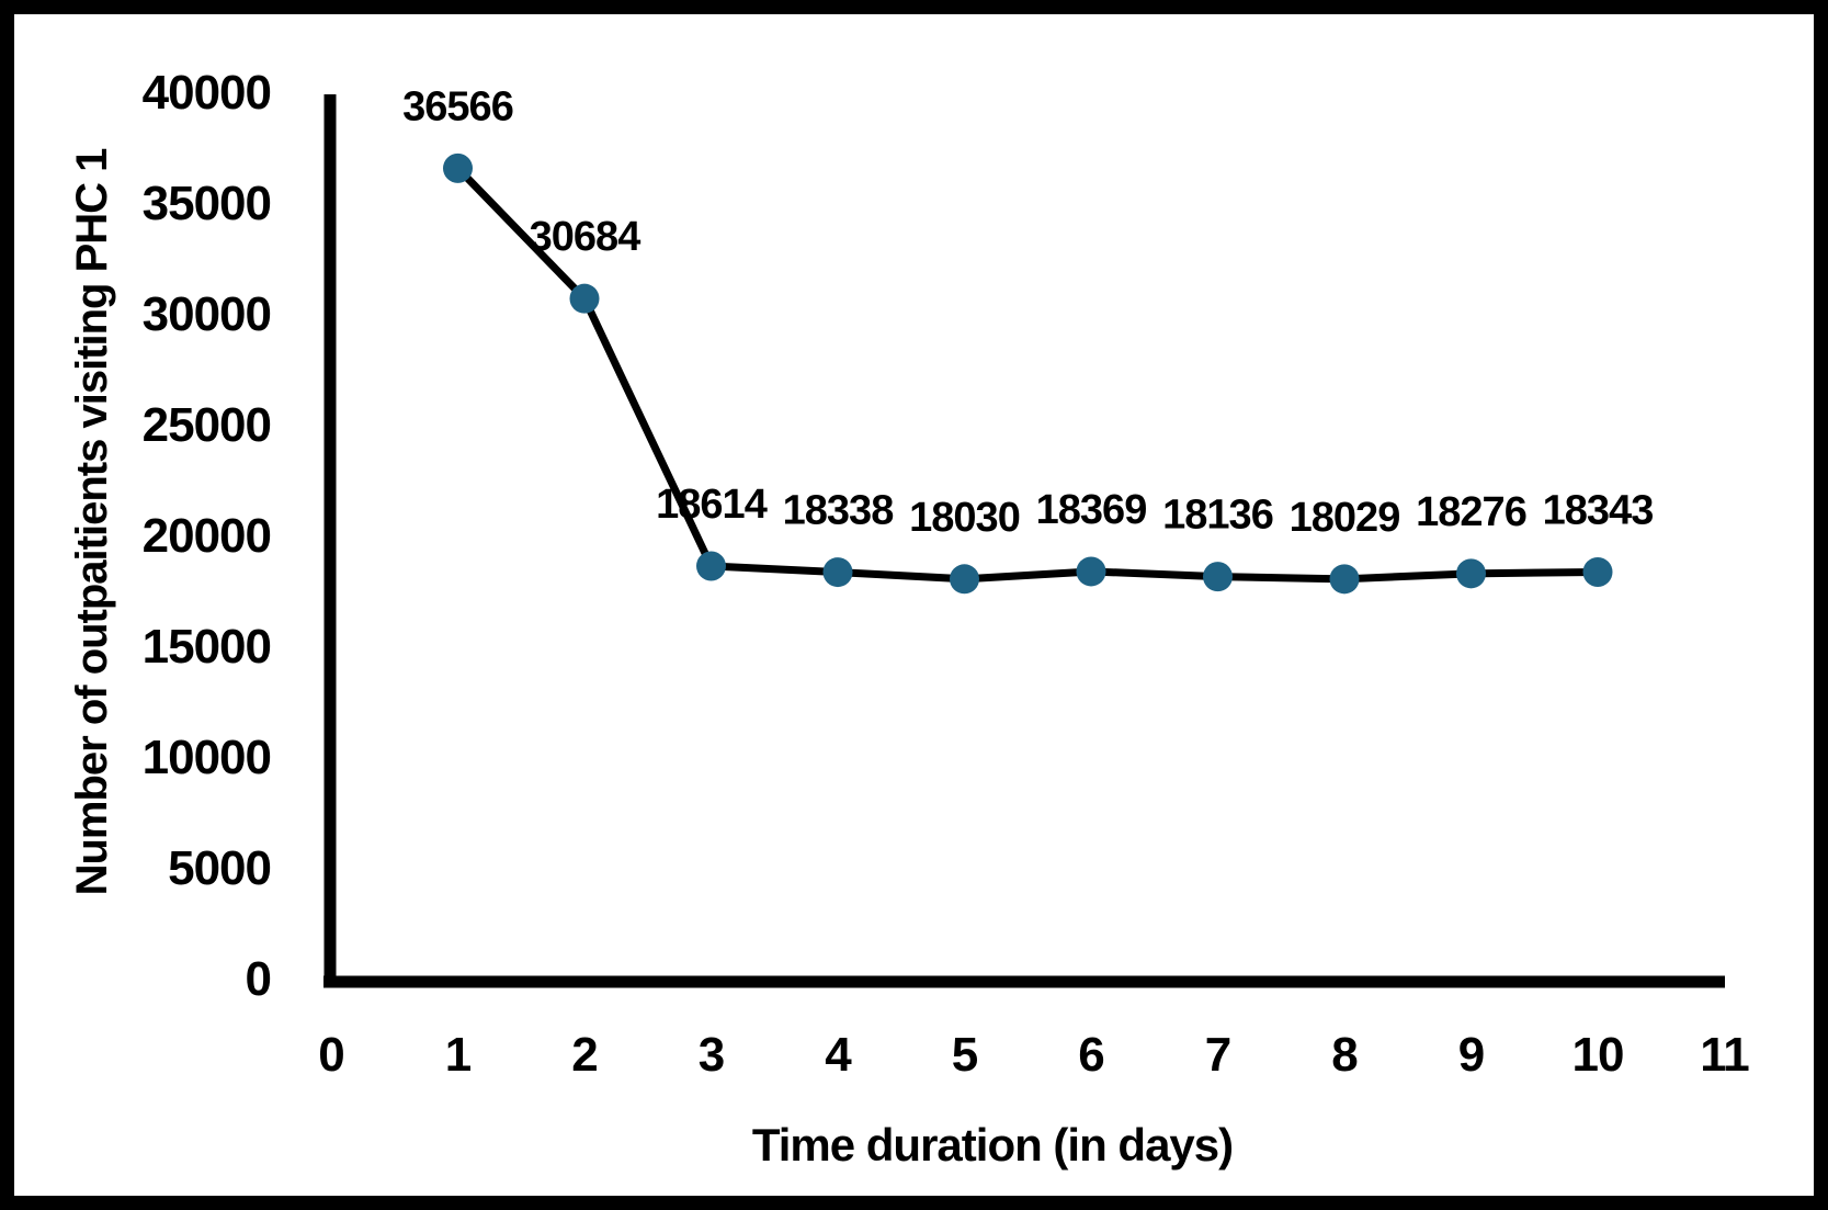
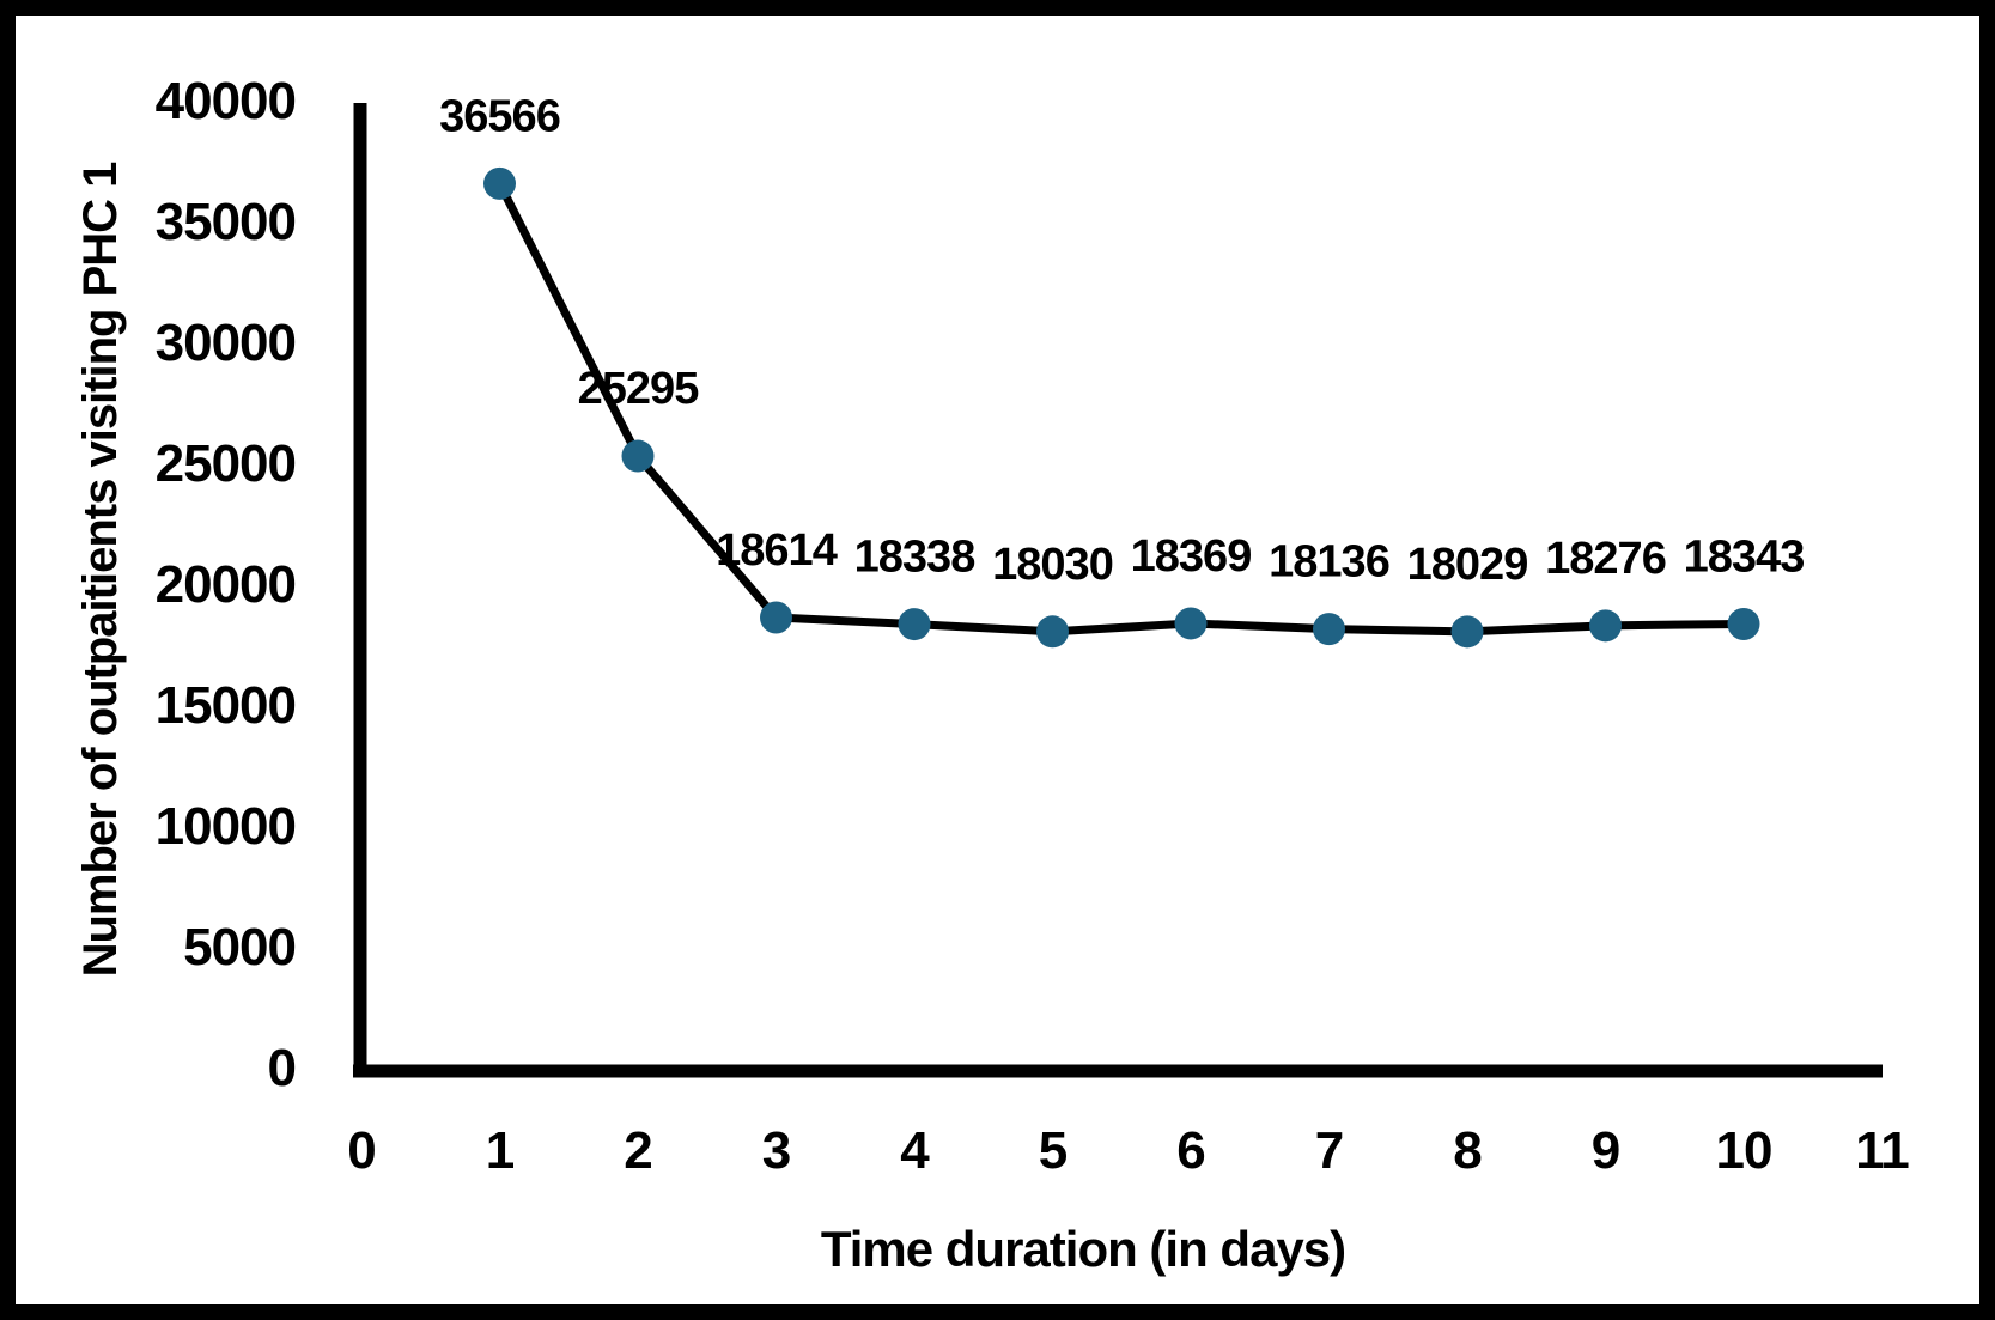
2: 30684 -> 25295
